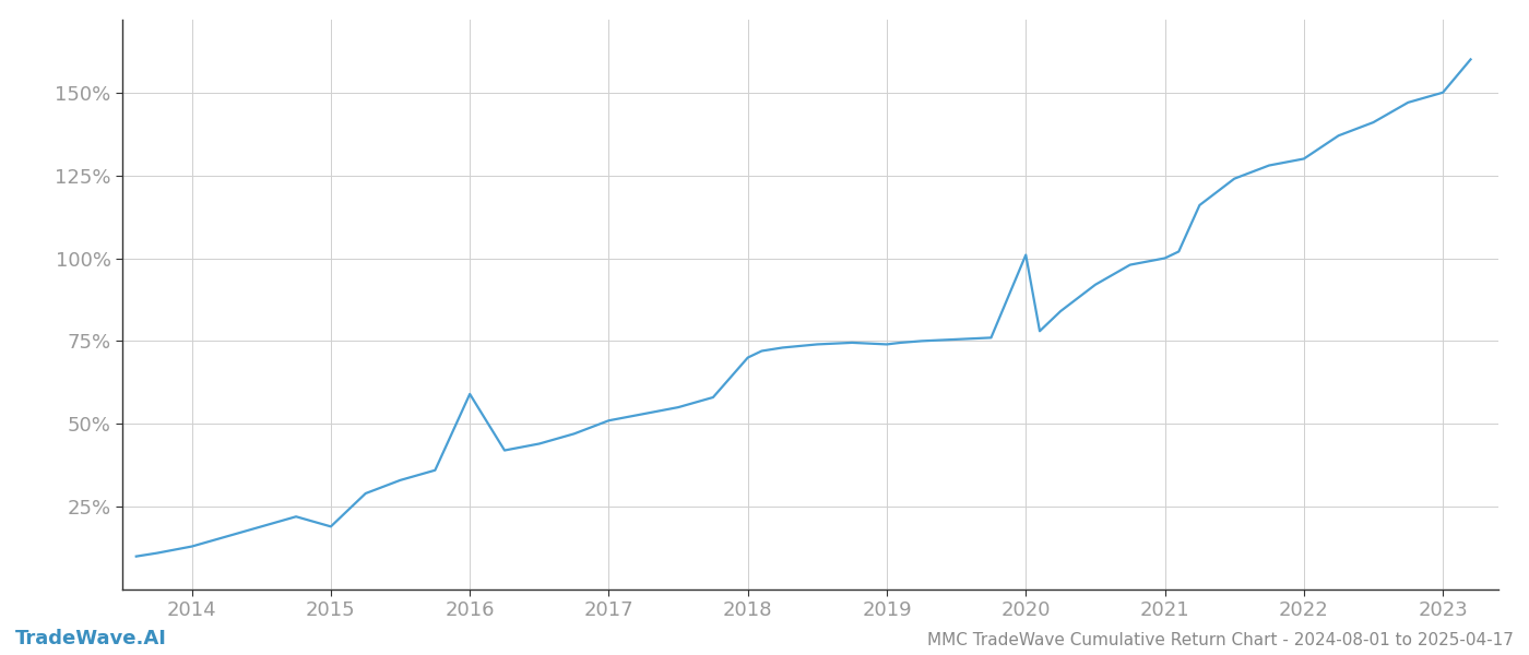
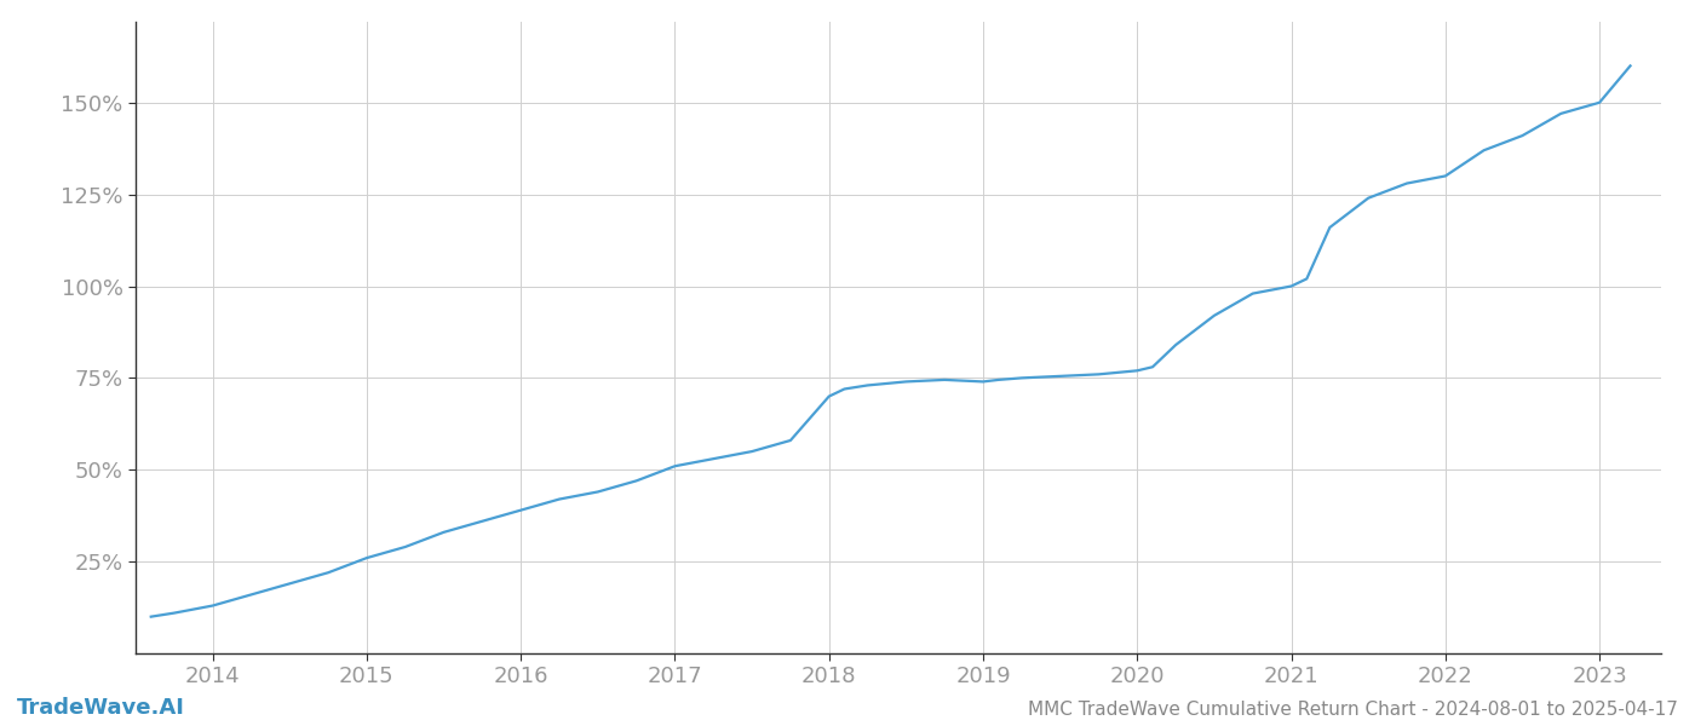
2015: 19.0% -> 26.0%
2016: 59.0% -> 39.0%
2020: 101.0% -> 77.0%
